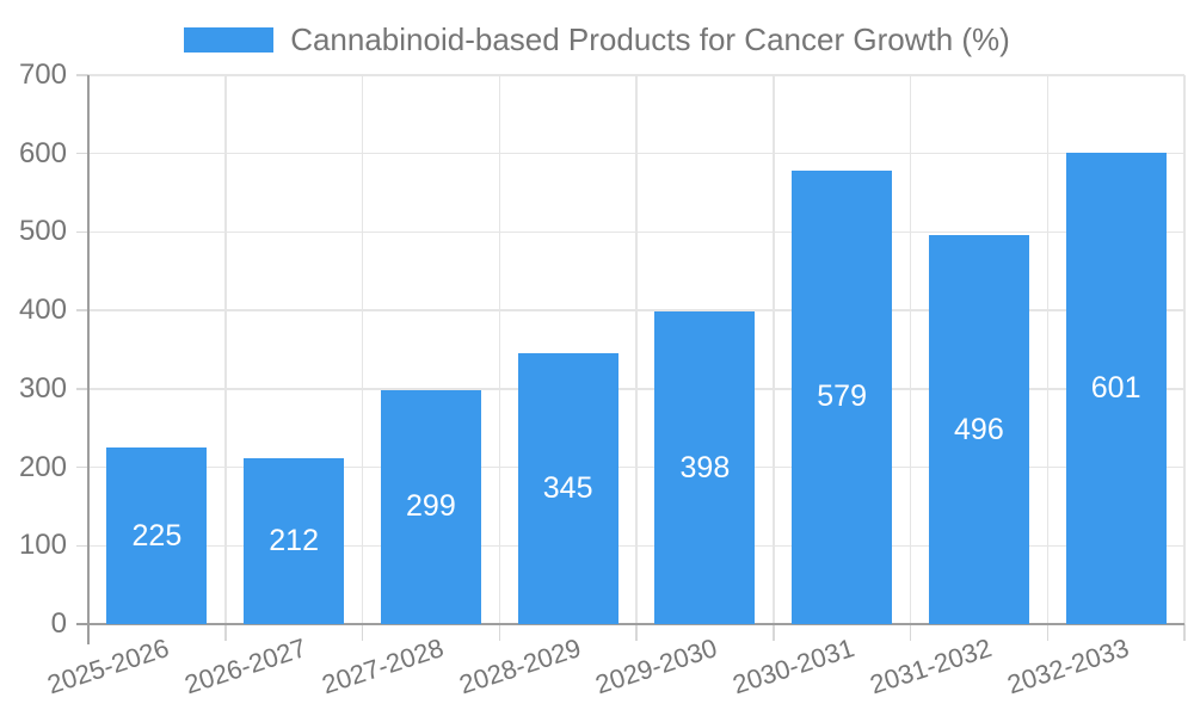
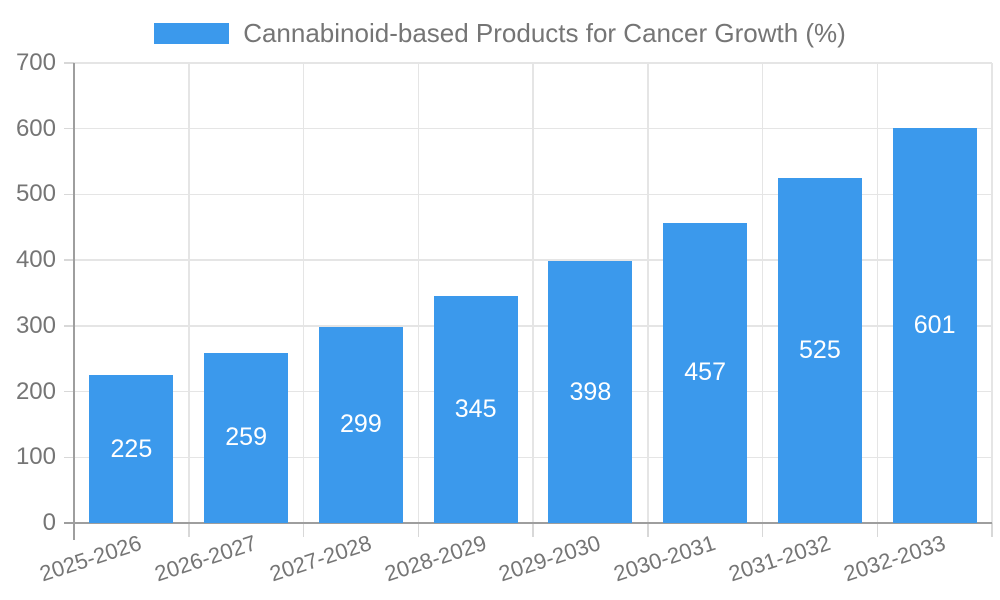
2026-2027: 212 -> 259
2030-2031: 579 -> 457
2031-2032: 496 -> 525
